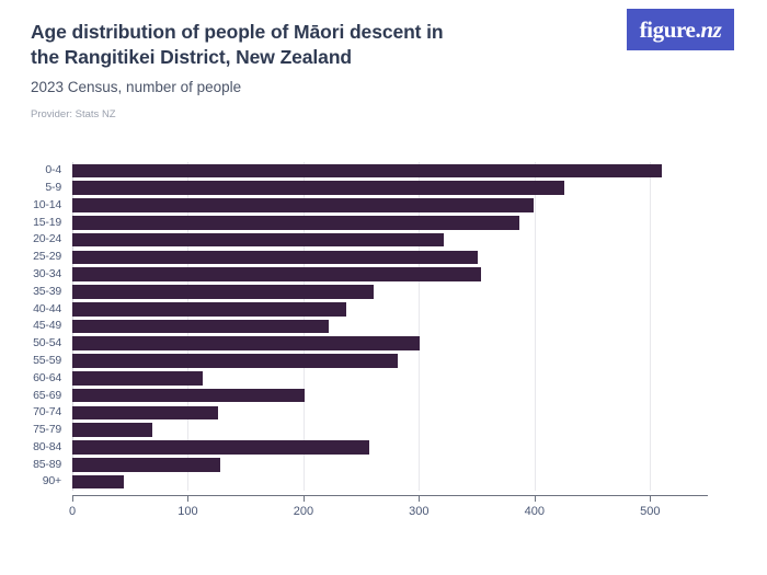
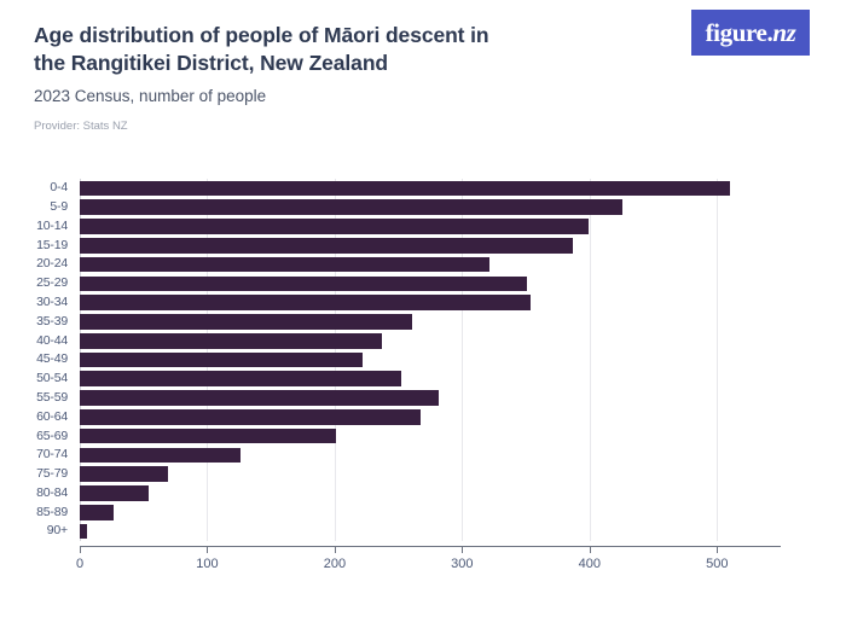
50-54: 301 -> 252
60-64: 113 -> 267
80-84: 257 -> 54
85-89: 128 -> 27
90+: 45 -> 6
